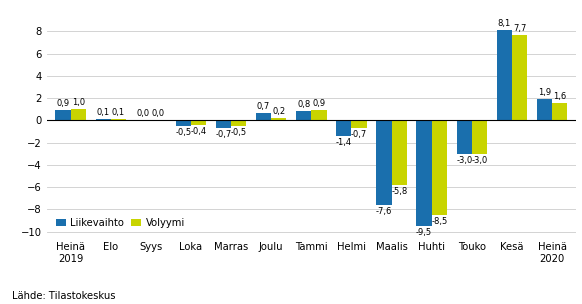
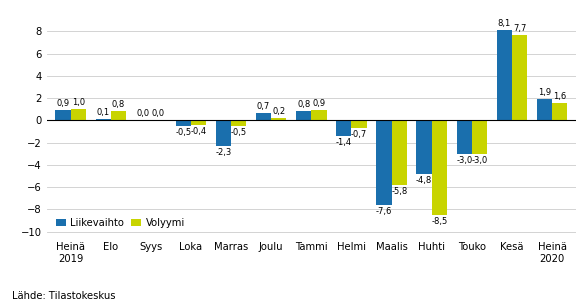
Volyymi/Elo: 0,1 -> 0,8
Liikevaihto/Marras: -0,7 -> -2,3
Liikevaihto/Huhti: -9,5 -> -4,8
